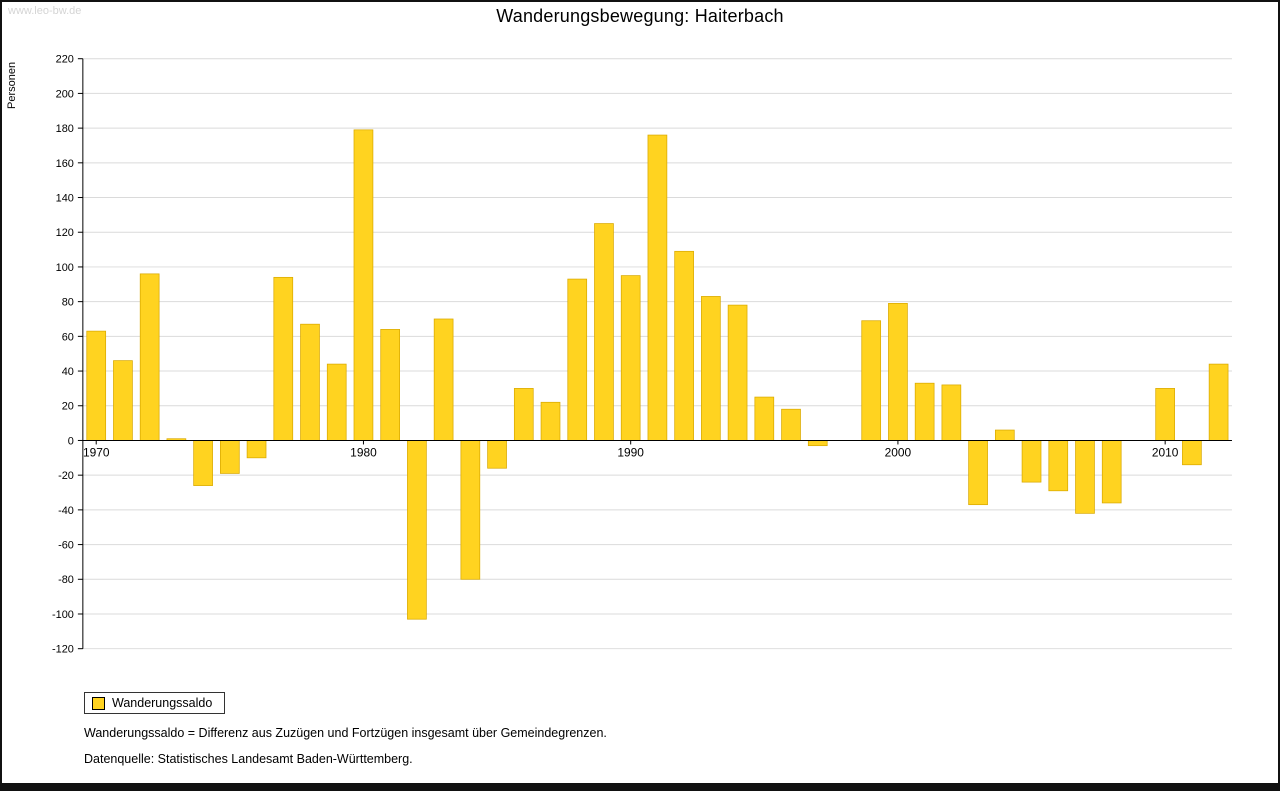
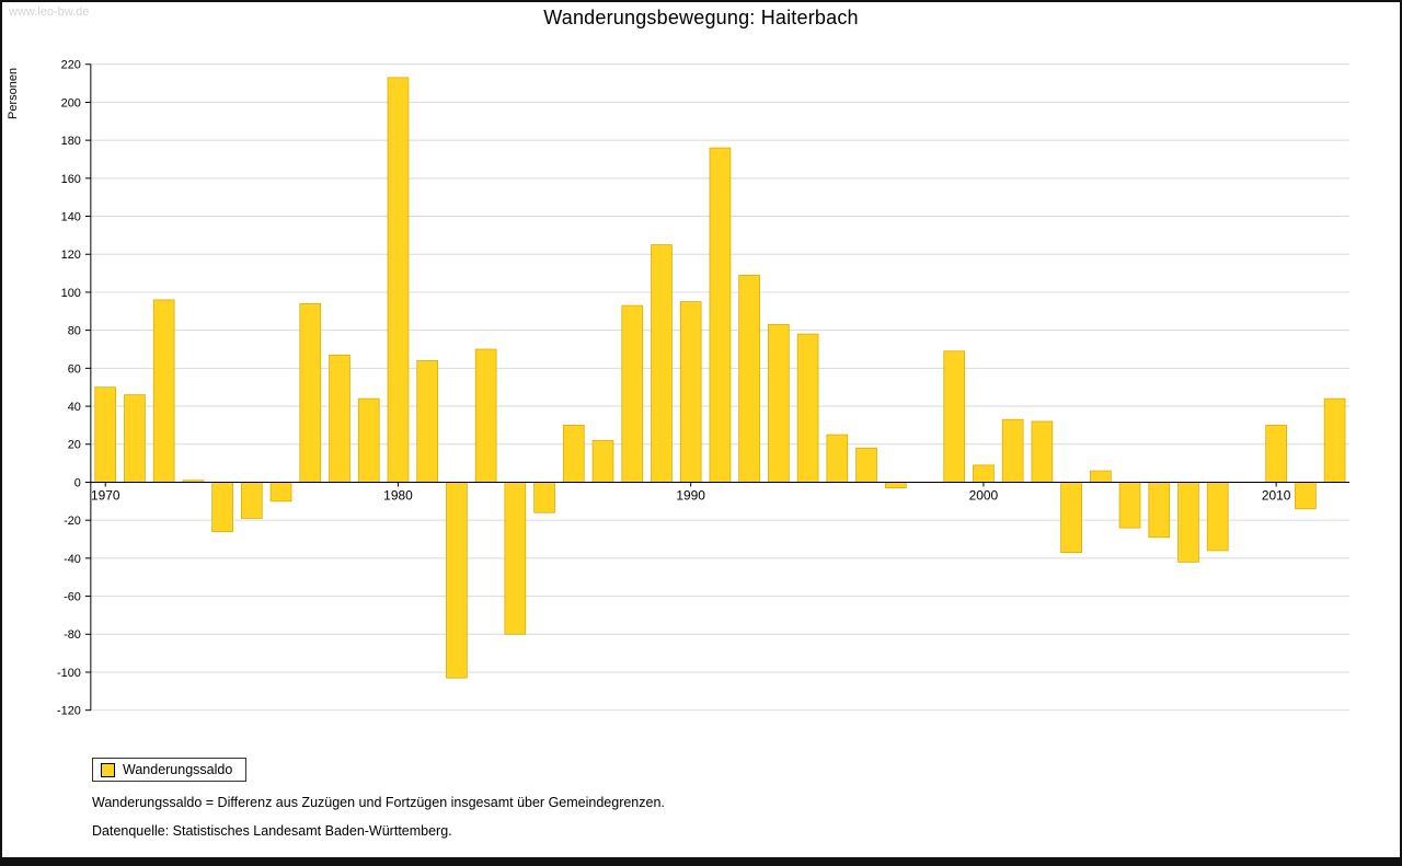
1970: 63 -> 50
1980: 179 -> 213
2000: 79 -> 9
